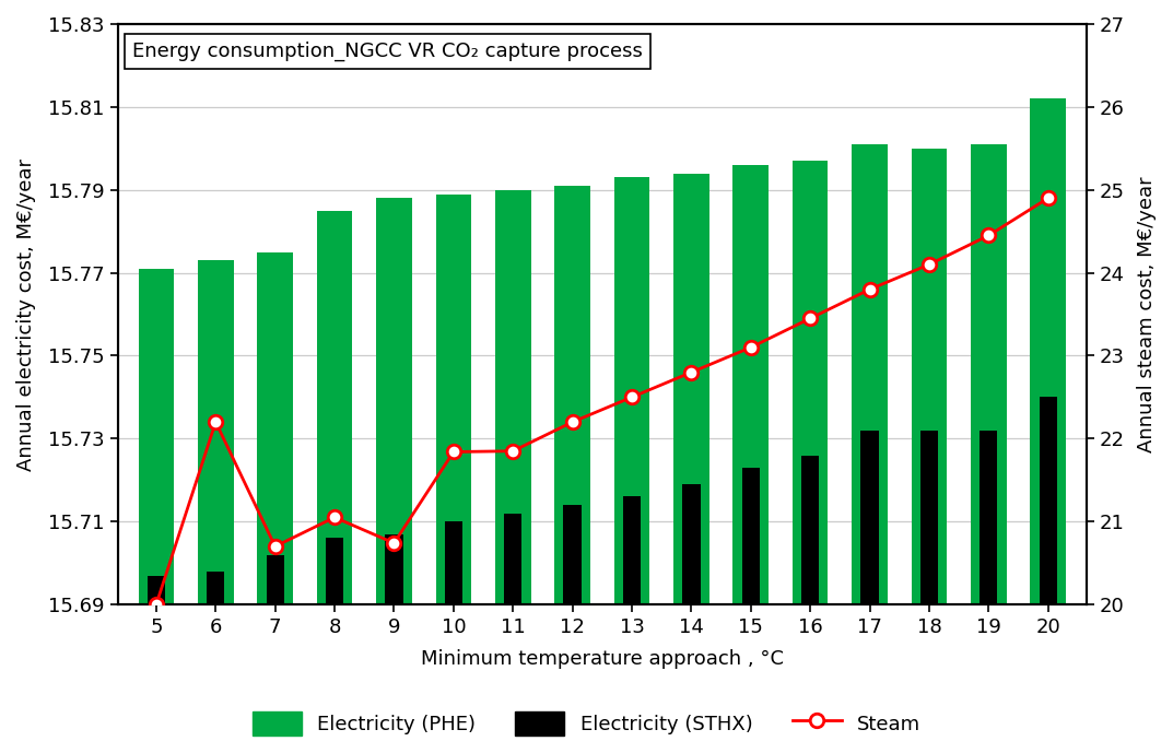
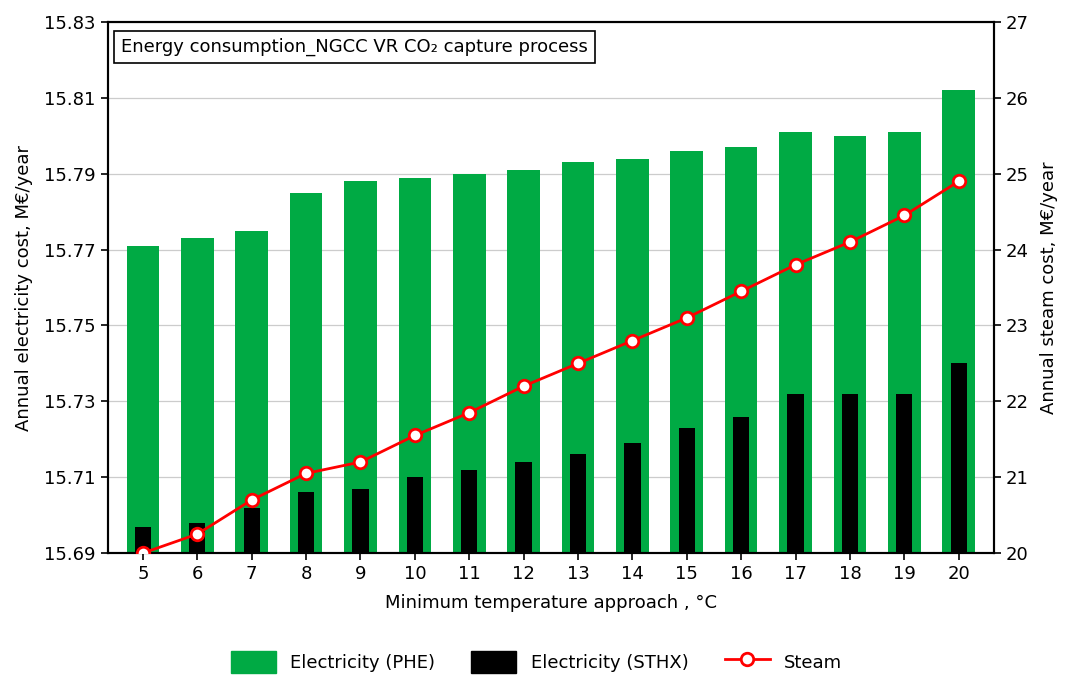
Steam/6: 22.20 -> 20.25
Steam/9: 20.74 -> 21.20
Steam/10: 21.84 -> 21.55
